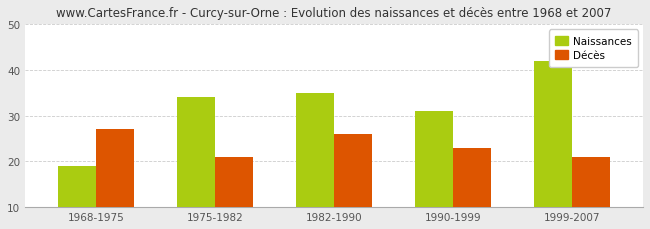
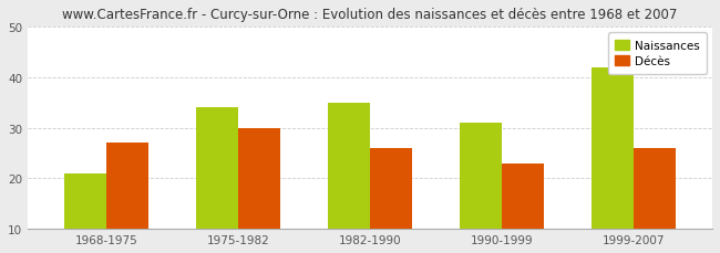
Naissances/1968-1975: 19 -> 21
Décès/1975-1982: 21 -> 30
Décès/1999-2007: 21 -> 26
